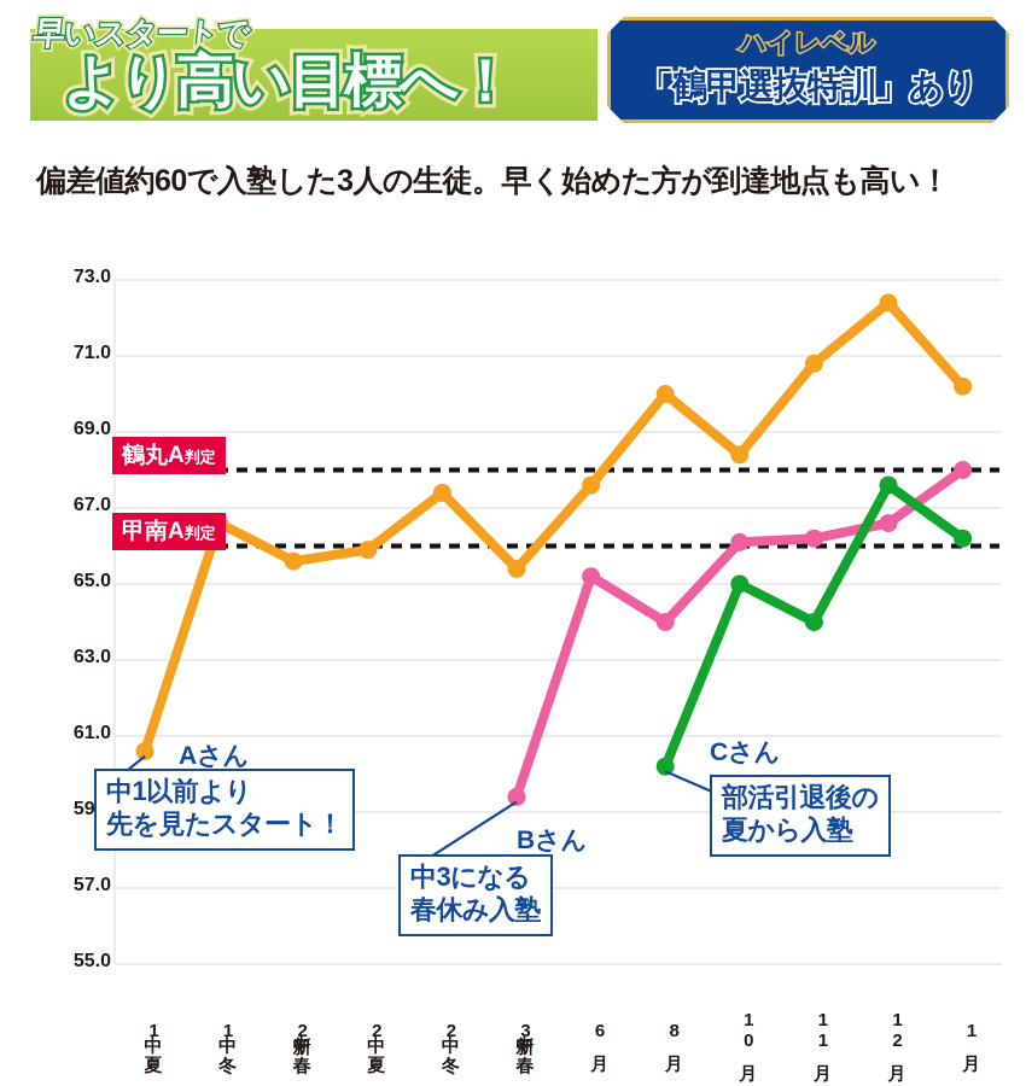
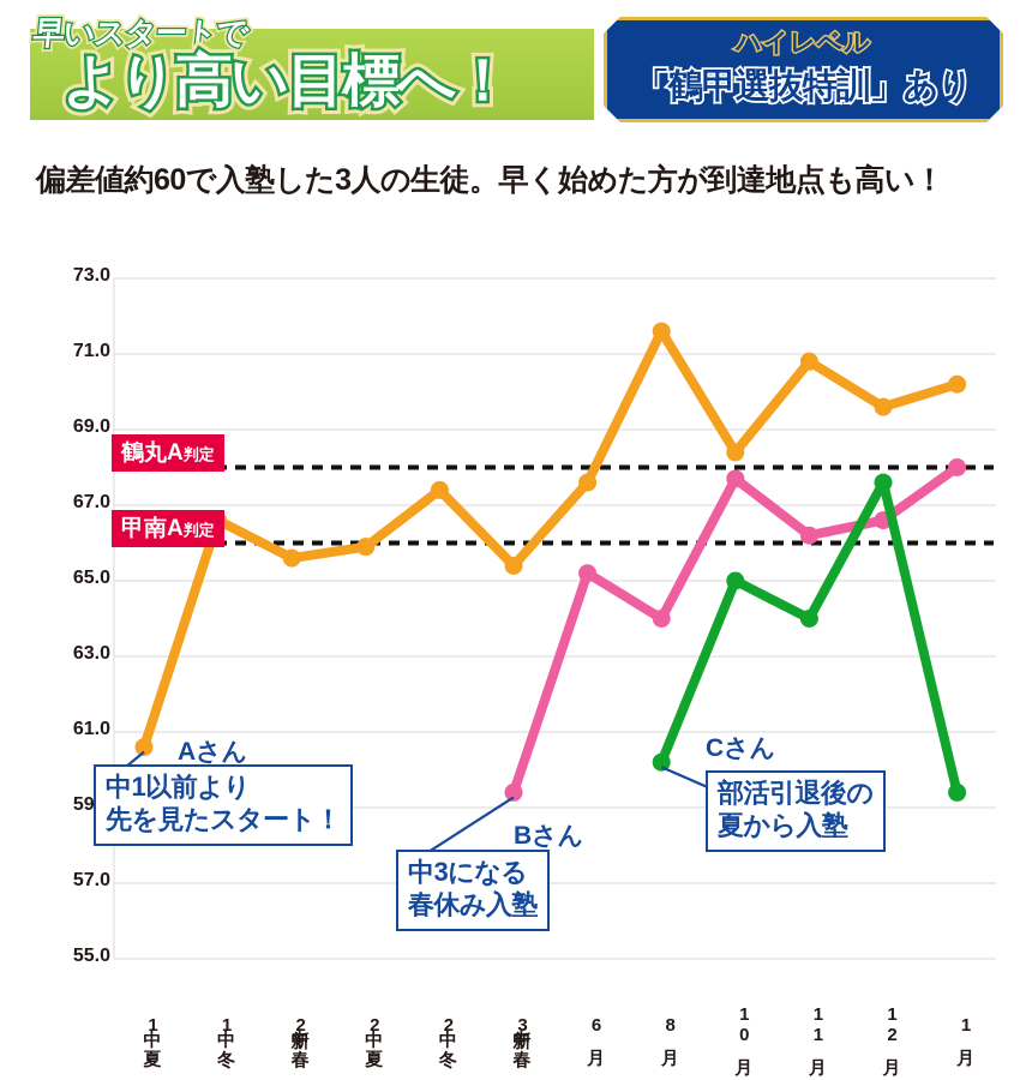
Aさん/8月: 70.0 -> 71.6
Bさん/10月: 66.1 -> 67.7
Aさん/12月: 72.4 -> 69.6
Cさん/1月: 66.2 -> 59.4
